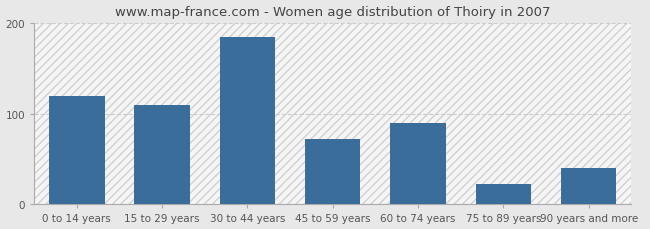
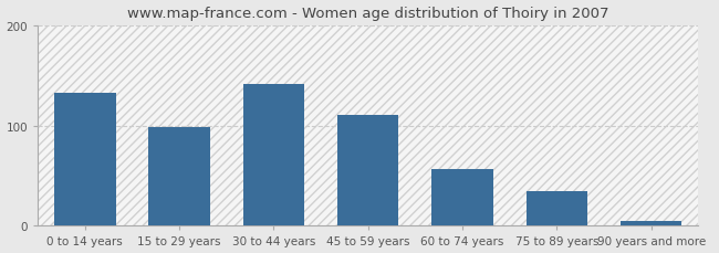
0 to 14 years: 120 -> 133
15 to 29 years: 110 -> 98
30 to 44 years: 184 -> 142
45 to 59 years: 72 -> 111
60 to 74 years: 90 -> 57
75 to 89 years: 22 -> 35
90 years and more: 40 -> 5
